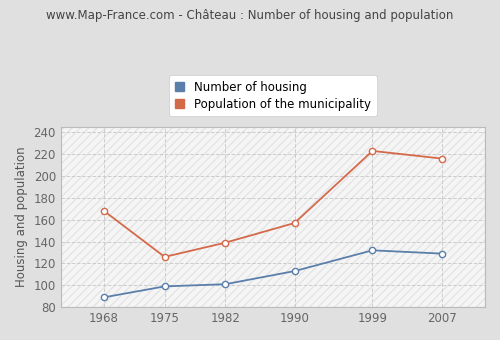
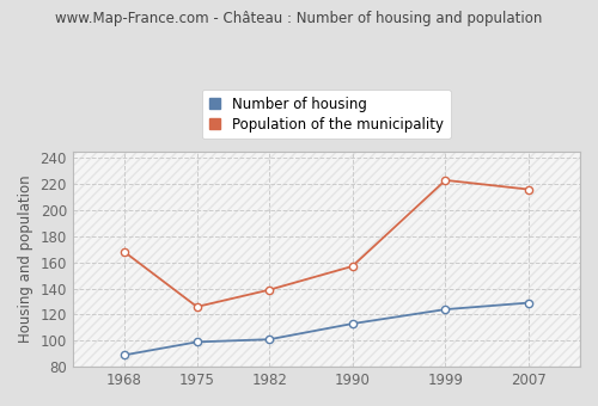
Number of housing/1999: 132 -> 124
